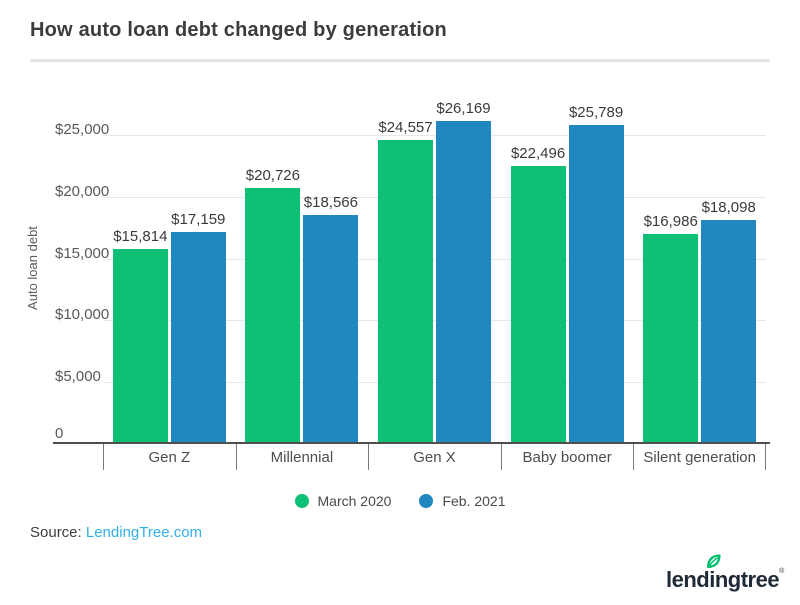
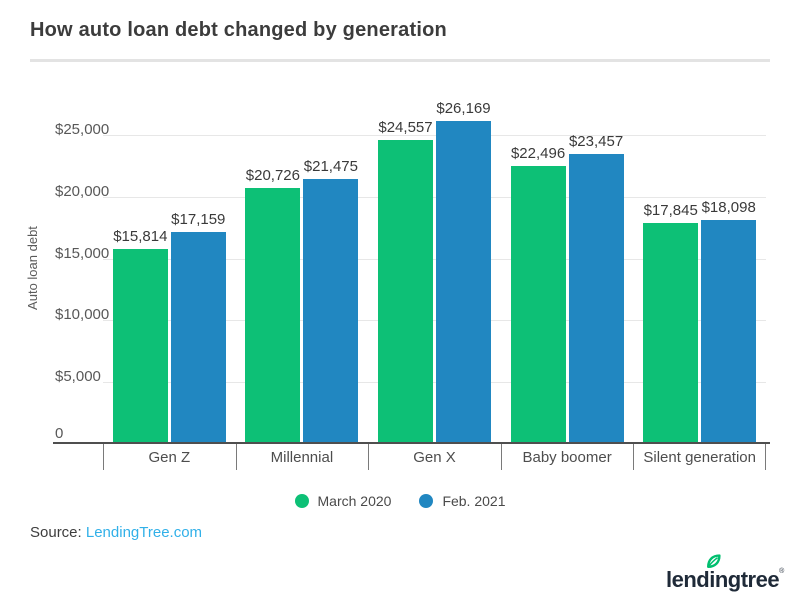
Feb. 2021/Millennial: $18,566 -> $21,475
Feb. 2021/Baby boomer: $25,789 -> $23,457
March 2020/Silent generation: $16,986 -> $17,845
